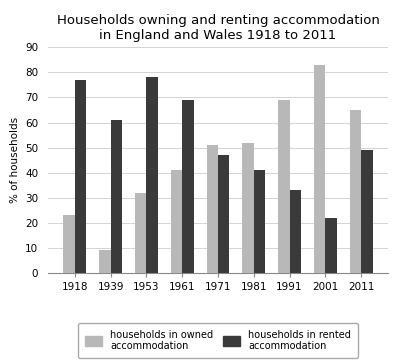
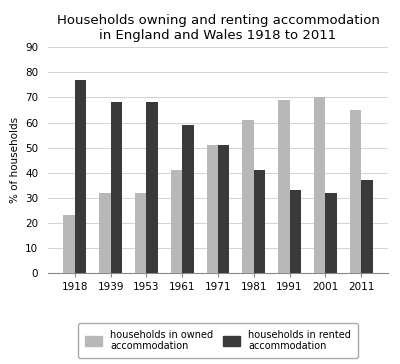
households in owned accommodation/1939: 9 -> 32
households in rented accommodation/1939: 61 -> 68
households in rented accommodation/1953: 78 -> 68
households in rented accommodation/1961: 69 -> 59
households in rented accommodation/1971: 47 -> 51
households in owned accommodation/1981: 52 -> 61
households in owned accommodation/2001: 83 -> 70
households in rented accommodation/2001: 22 -> 32
households in rented accommodation/2011: 49 -> 37
